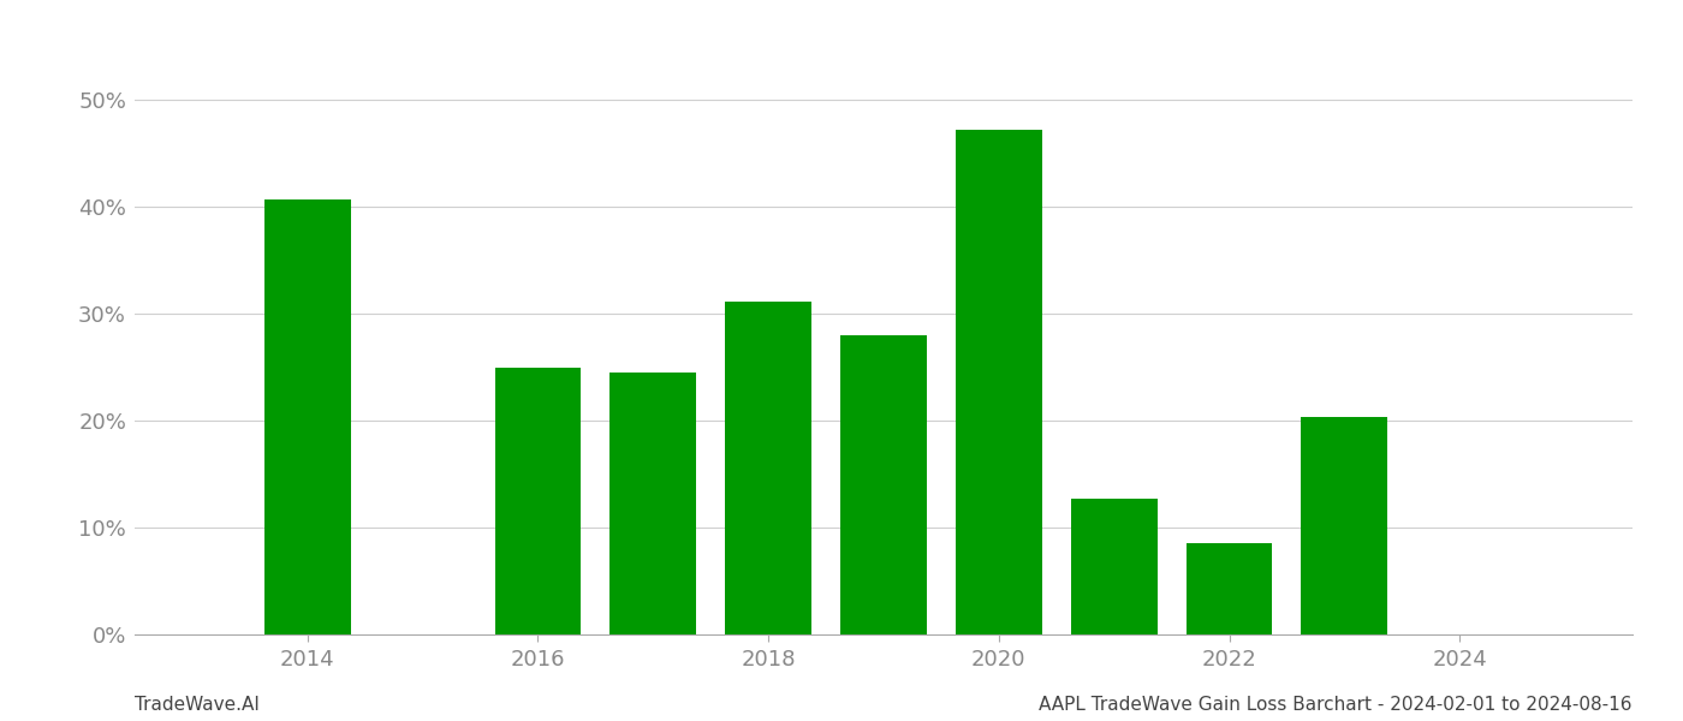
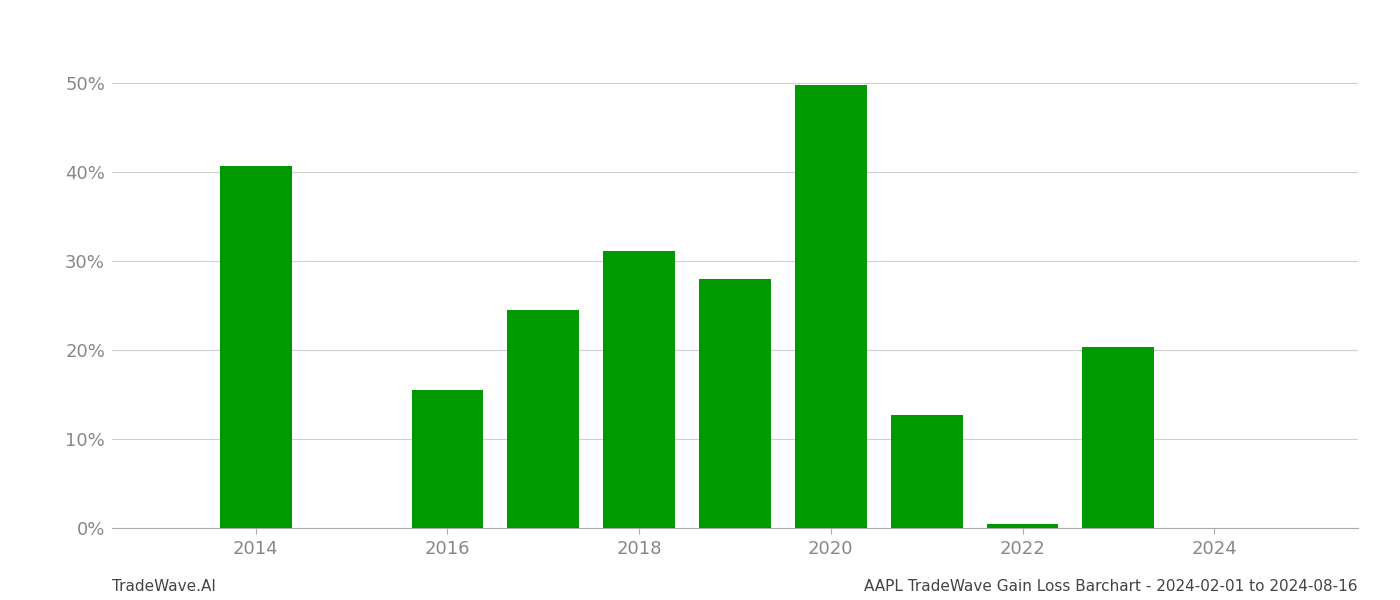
2016: 25.0% -> 15.5%
2020: 47.2% -> 49.8%
2022: 8.6% -> 0.5%
